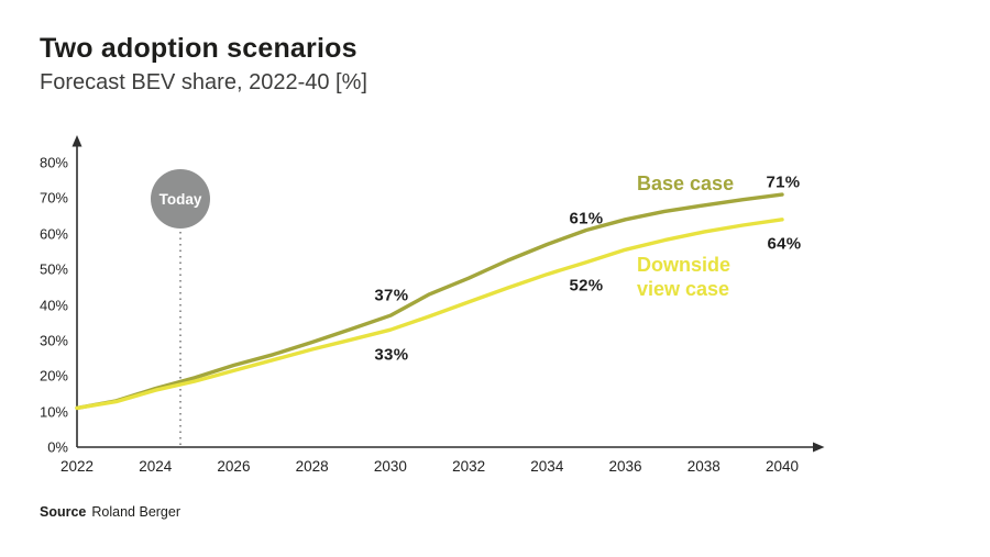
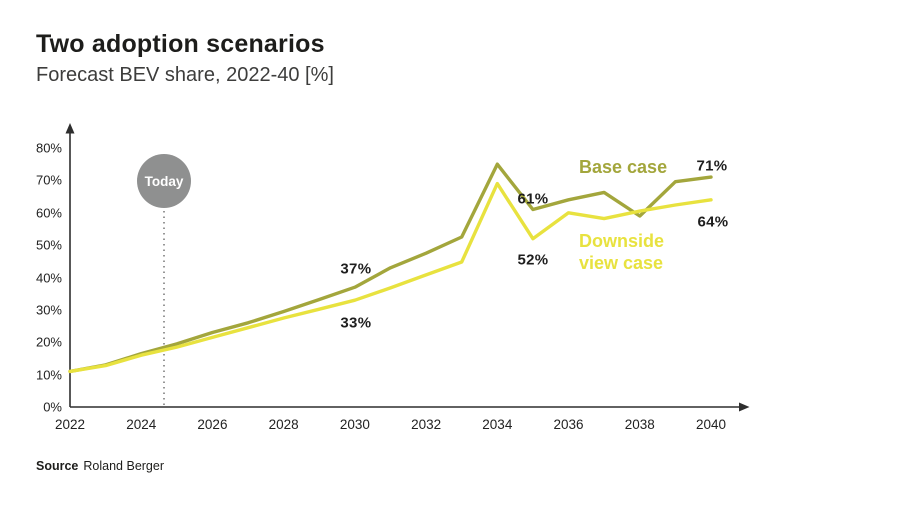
Base case/2034: 57% -> 75%
Downside view case/2034: 49% -> 69%
Downside view case/2036: 56% -> 60%
Base case/2038: 68% -> 59%
